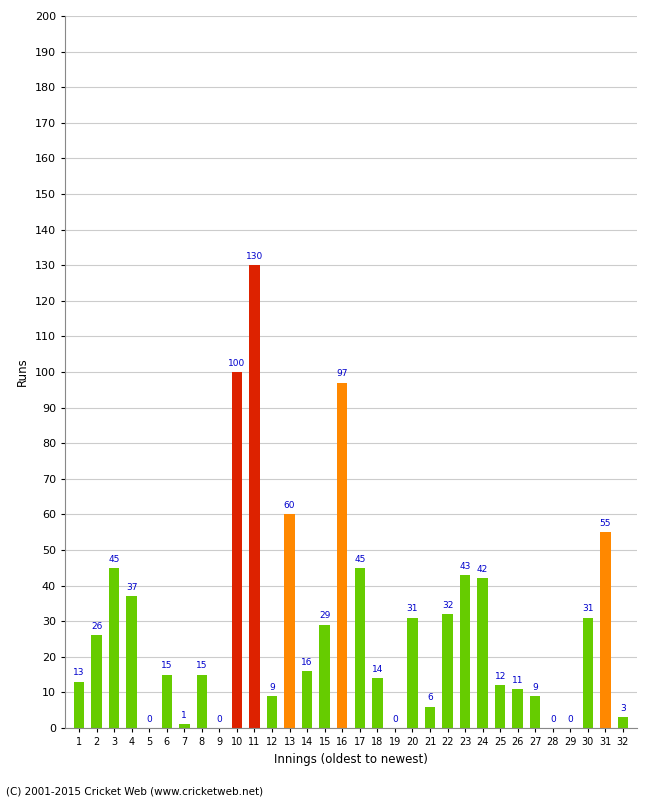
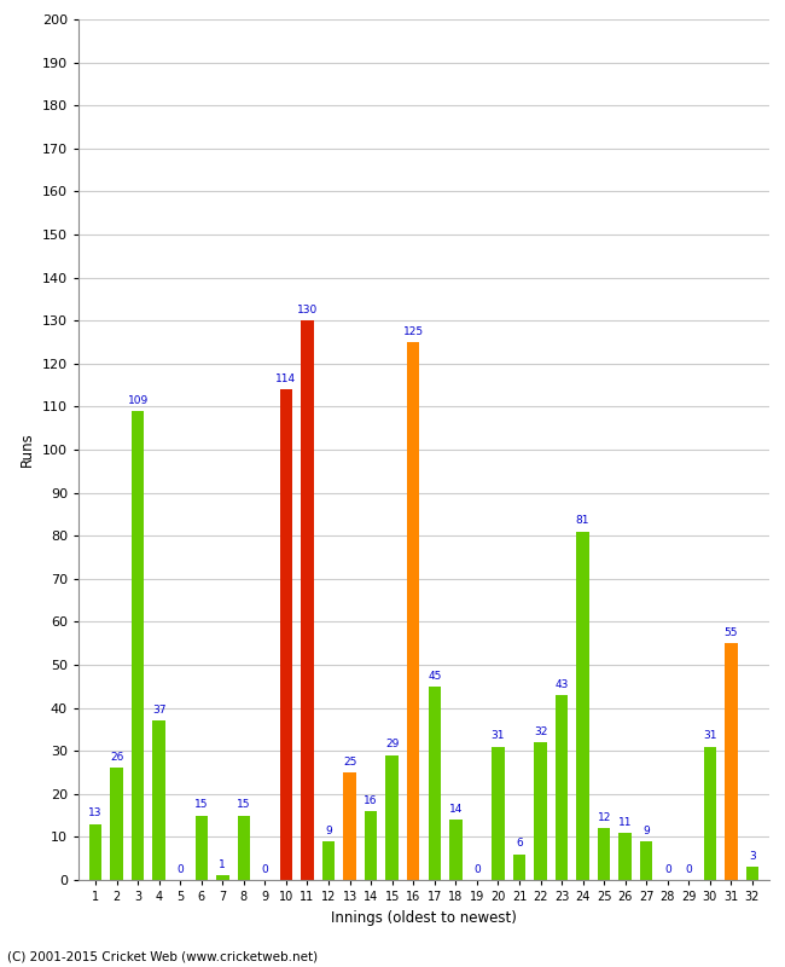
3: 45 -> 109
10: 100 -> 114
13: 60 -> 25
16: 97 -> 125
24: 42 -> 81
